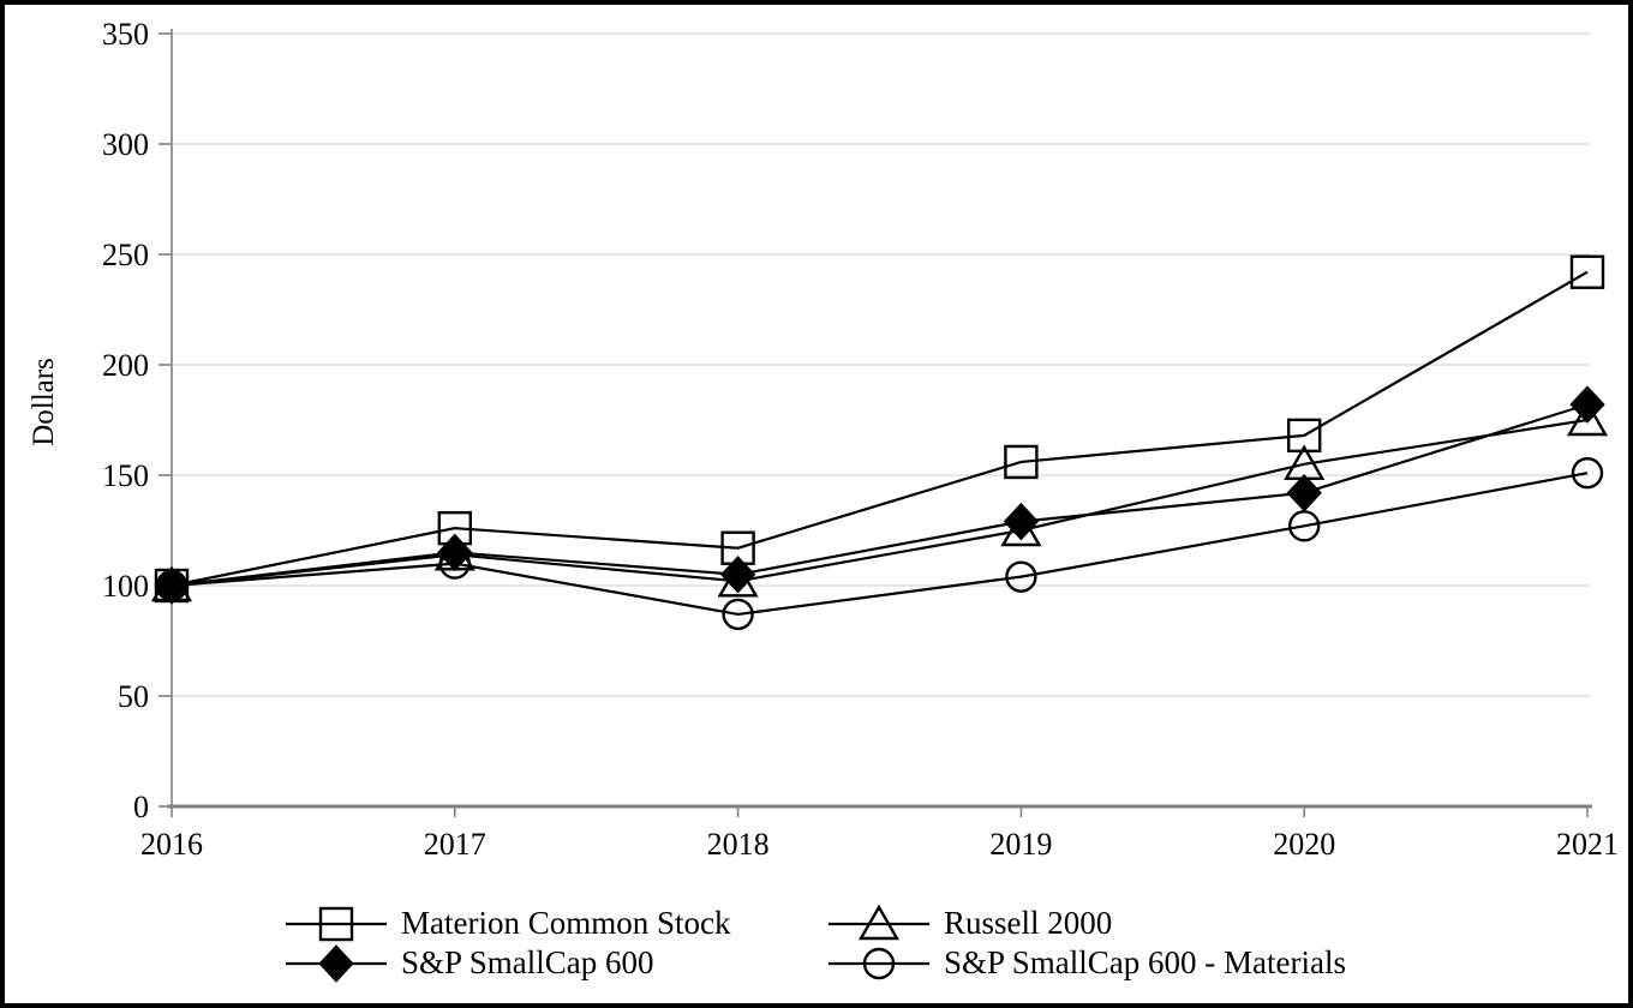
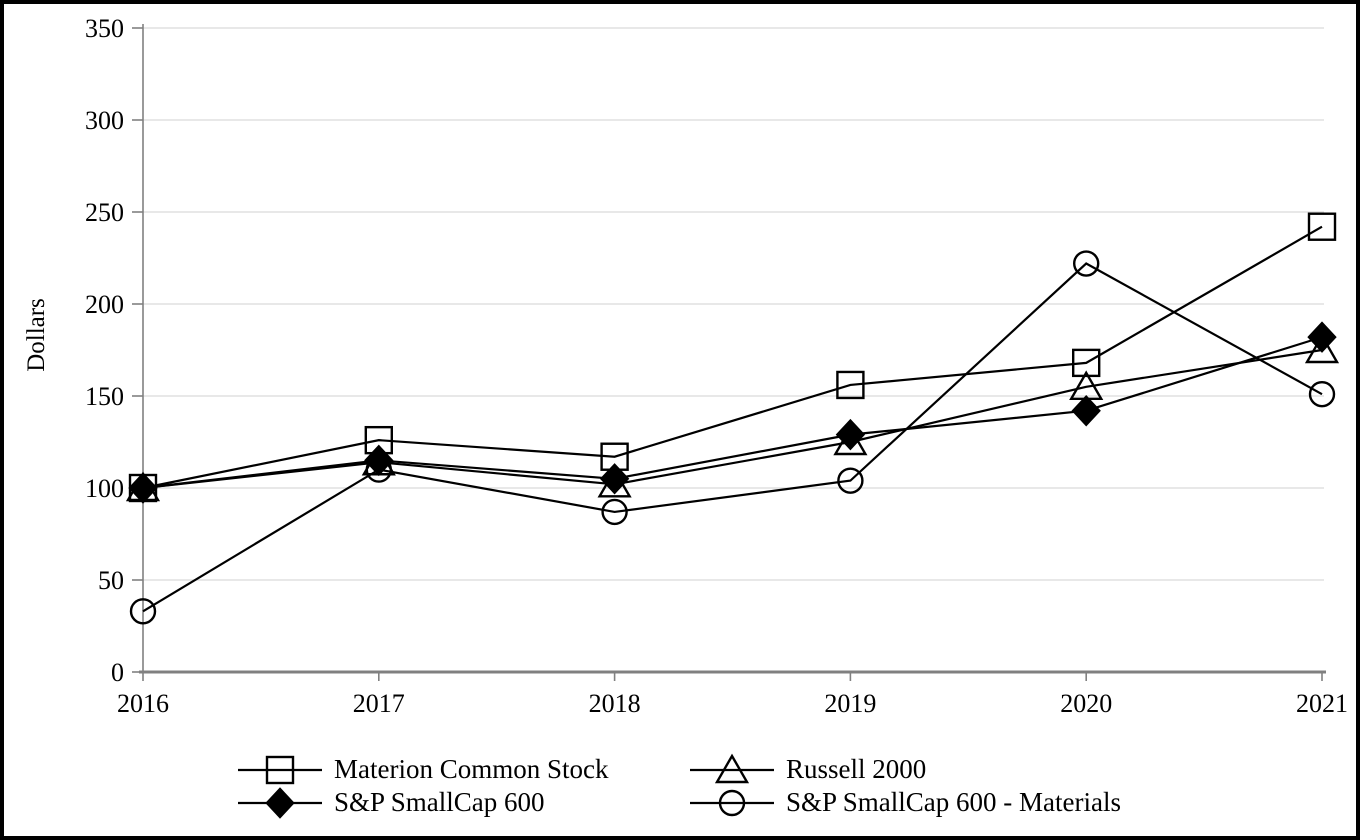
S&P SmallCap 600 - Materials/2016: 100 -> 33
S&P SmallCap 600 - Materials/2020: 127 -> 222
